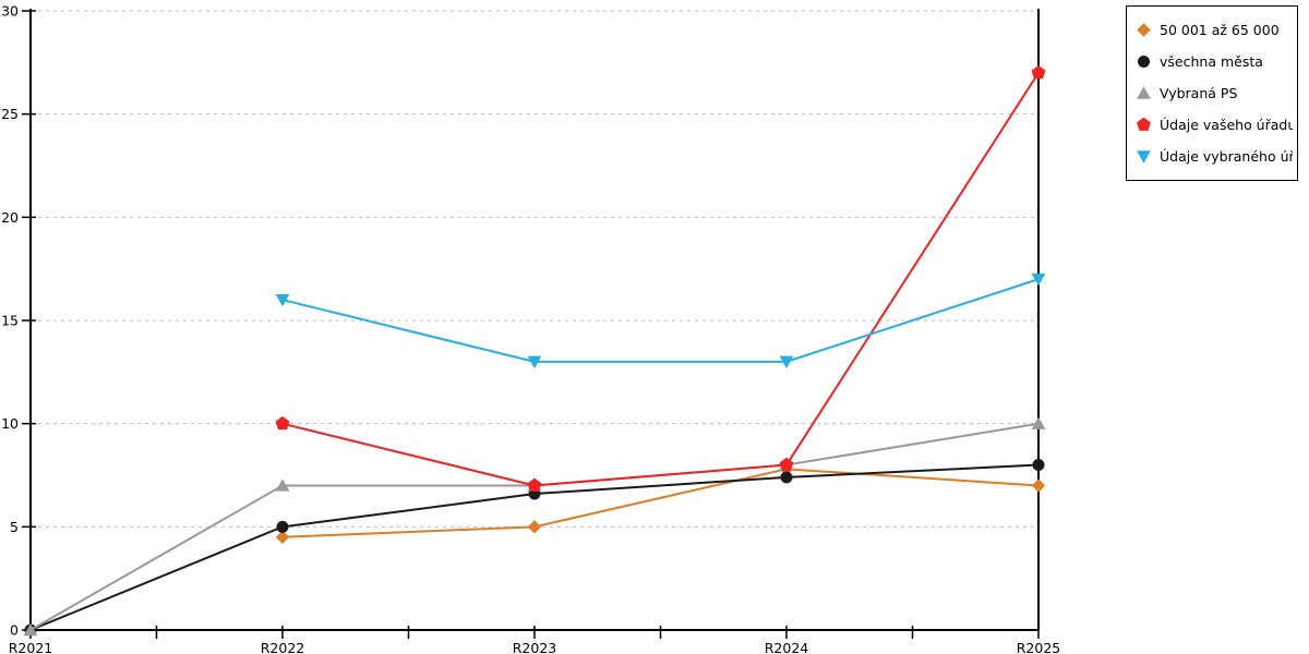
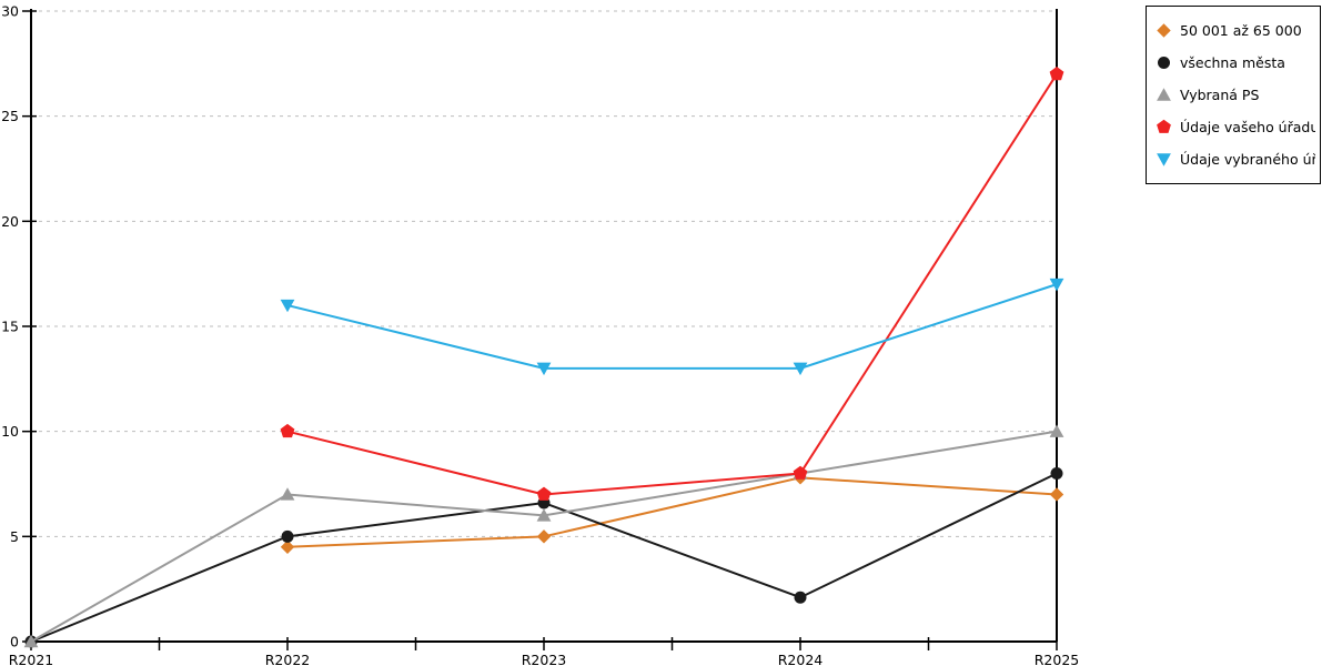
Vybraná PS/R2023: 7 -> 6
všechna města/R2024: 7.4 -> 2.1
